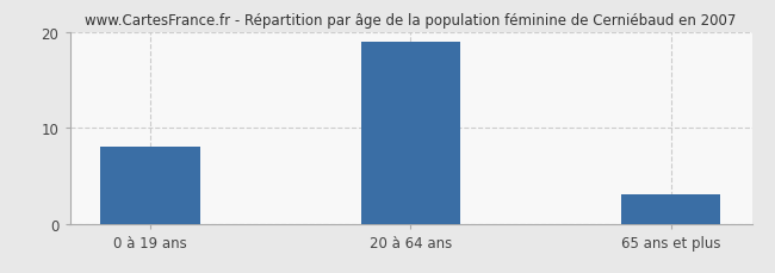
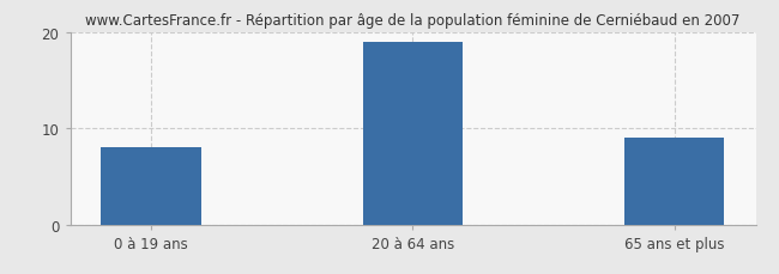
65 ans et plus: 3 -> 9
